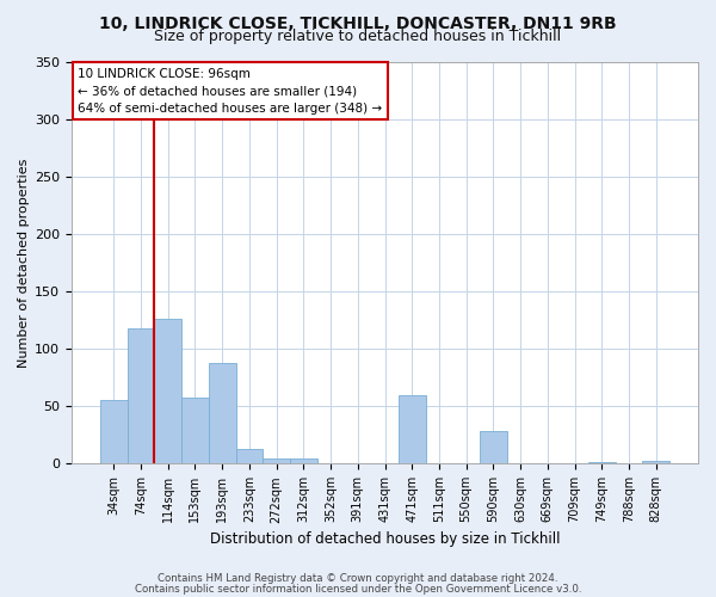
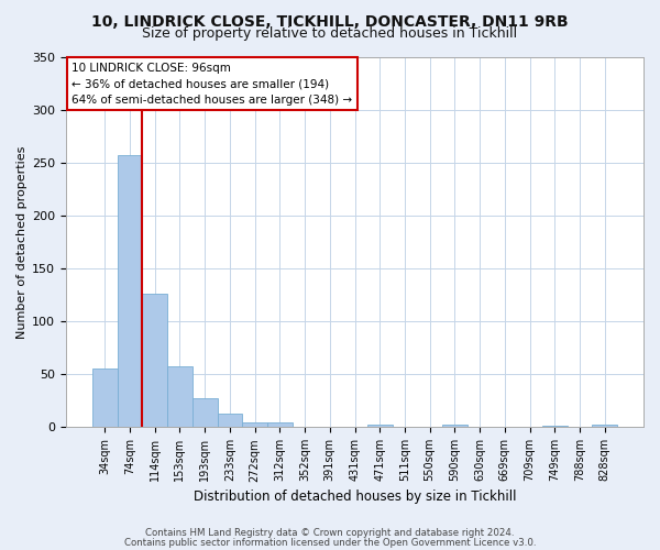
74sqm: 118 -> 257
193sqm: 88 -> 27
471sqm: 60 -> 2
590sqm: 28 -> 2
